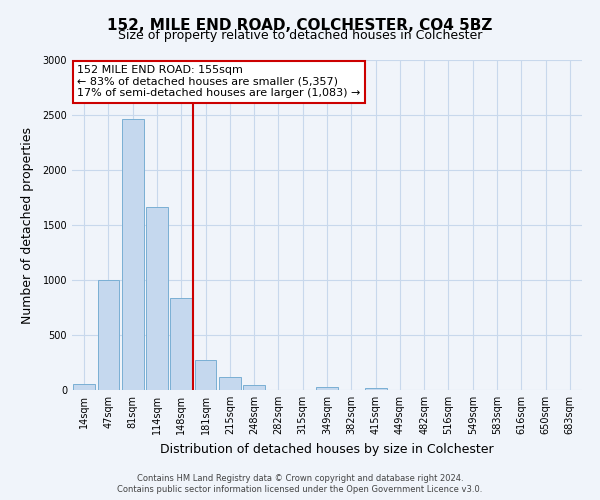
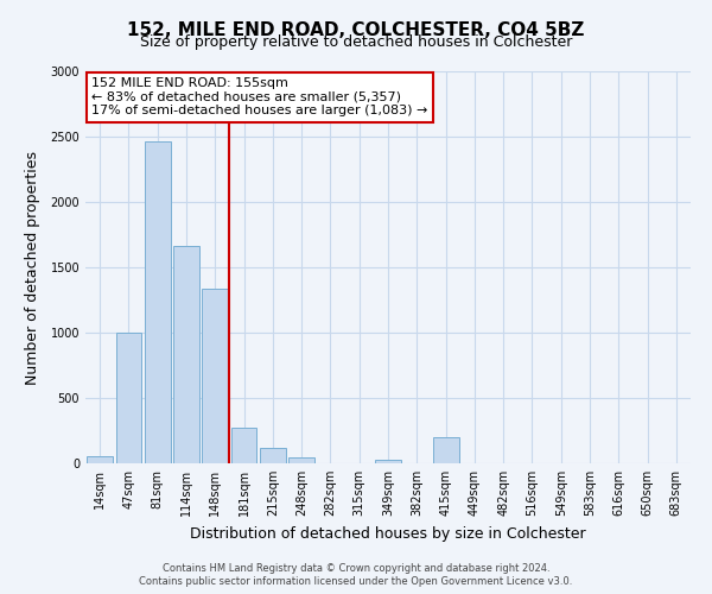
148sqm: 840 -> 1340
415sqm: 20 -> 200
